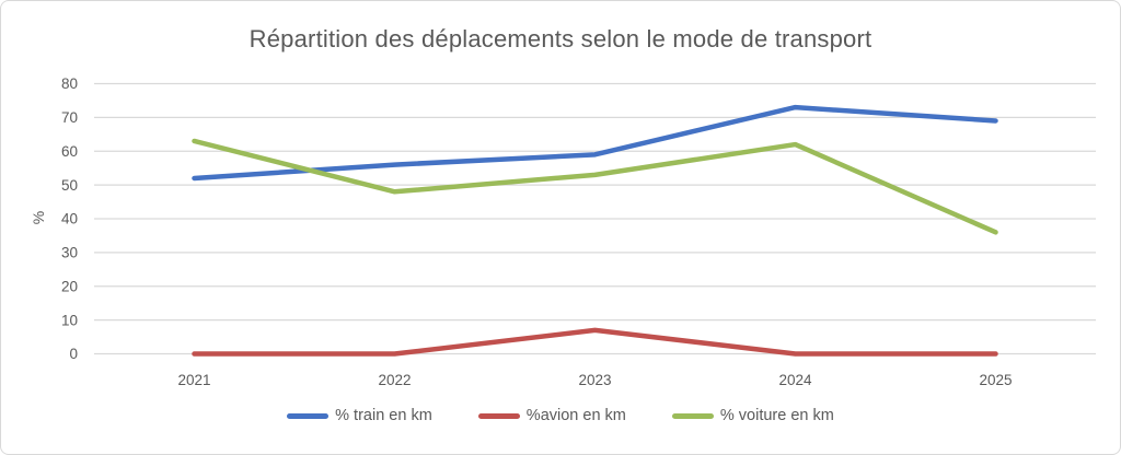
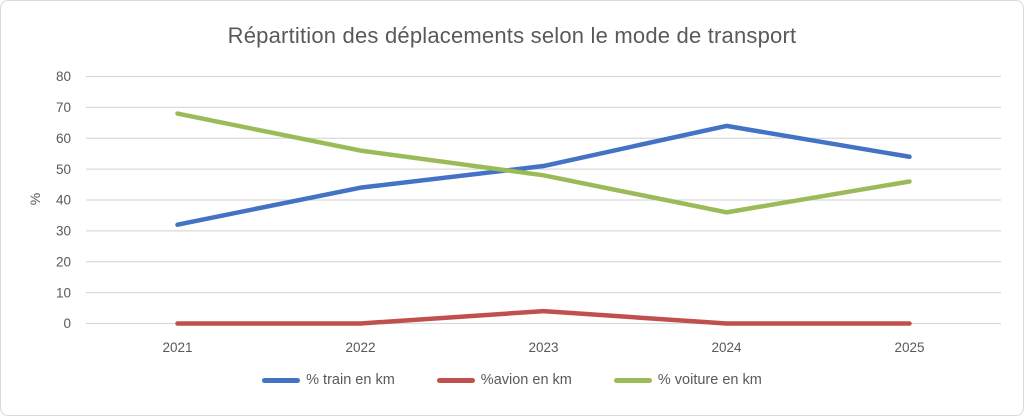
% train en km/2021: 52 -> 32
% voiture en km/2021: 63 -> 68
% train en km/2022: 56 -> 44
% voiture en km/2022: 48 -> 56
% train en km/2023: 59 -> 51
%avion en km/2023: 7 -> 4
% voiture en km/2023: 53 -> 48
% train en km/2024: 73 -> 64
% voiture en km/2024: 62 -> 36
% train en km/2025: 69 -> 54
% voiture en km/2025: 36 -> 46
